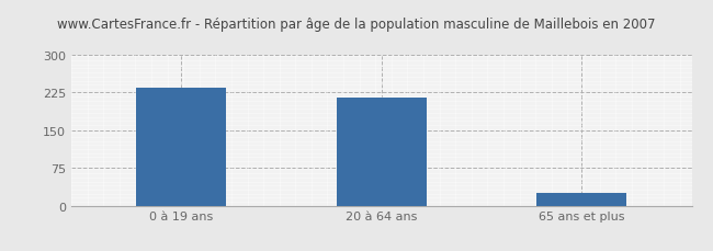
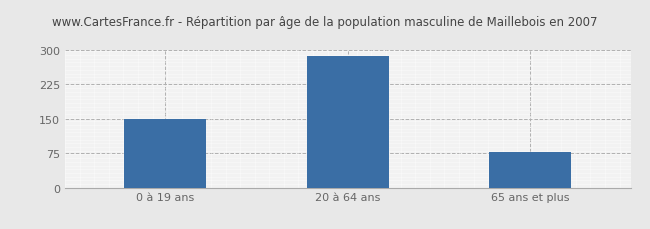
0 à 19 ans: 235 -> 150
20 à 64 ans: 215 -> 287
65 ans et plus: 25 -> 78
